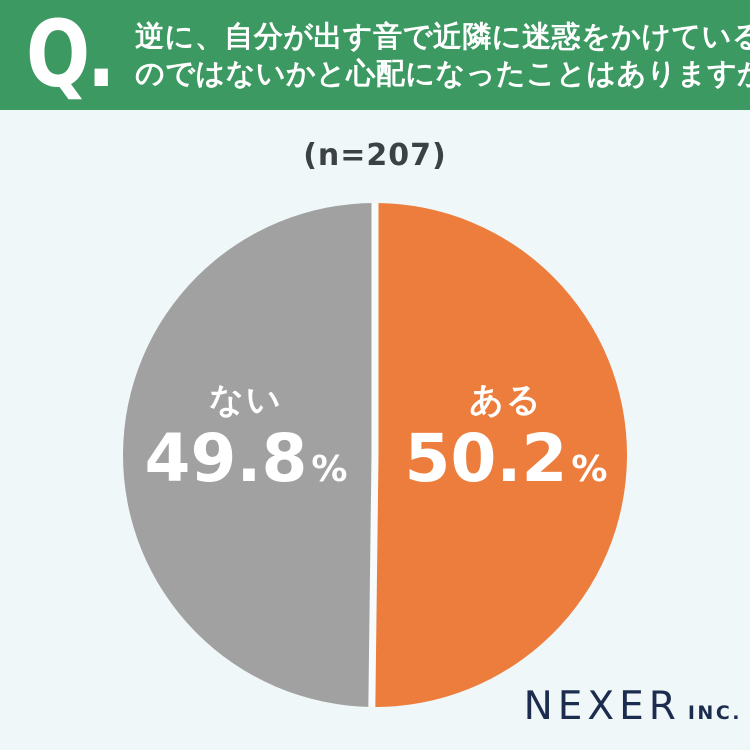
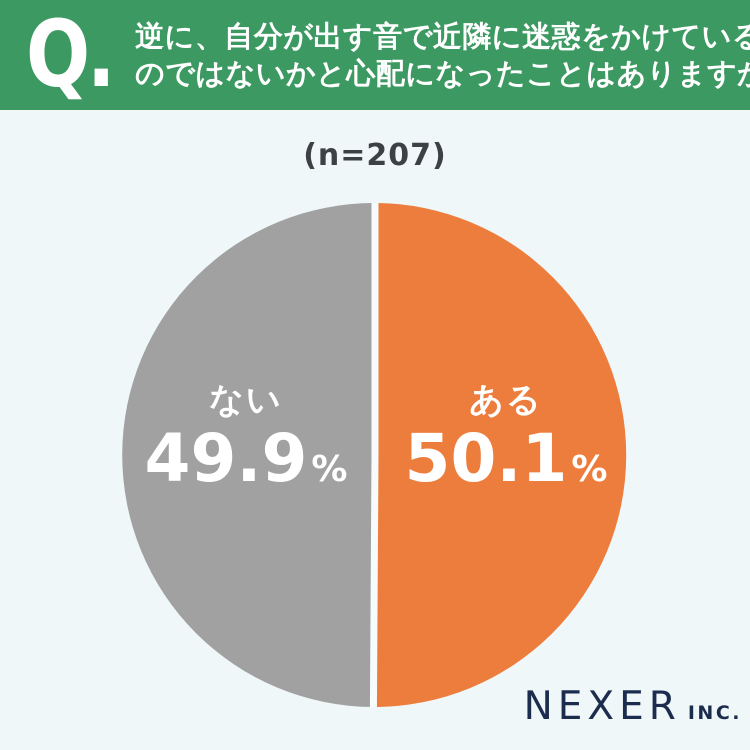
ある: 50.2 -> 50.1
ない: 49.8 -> 49.9
